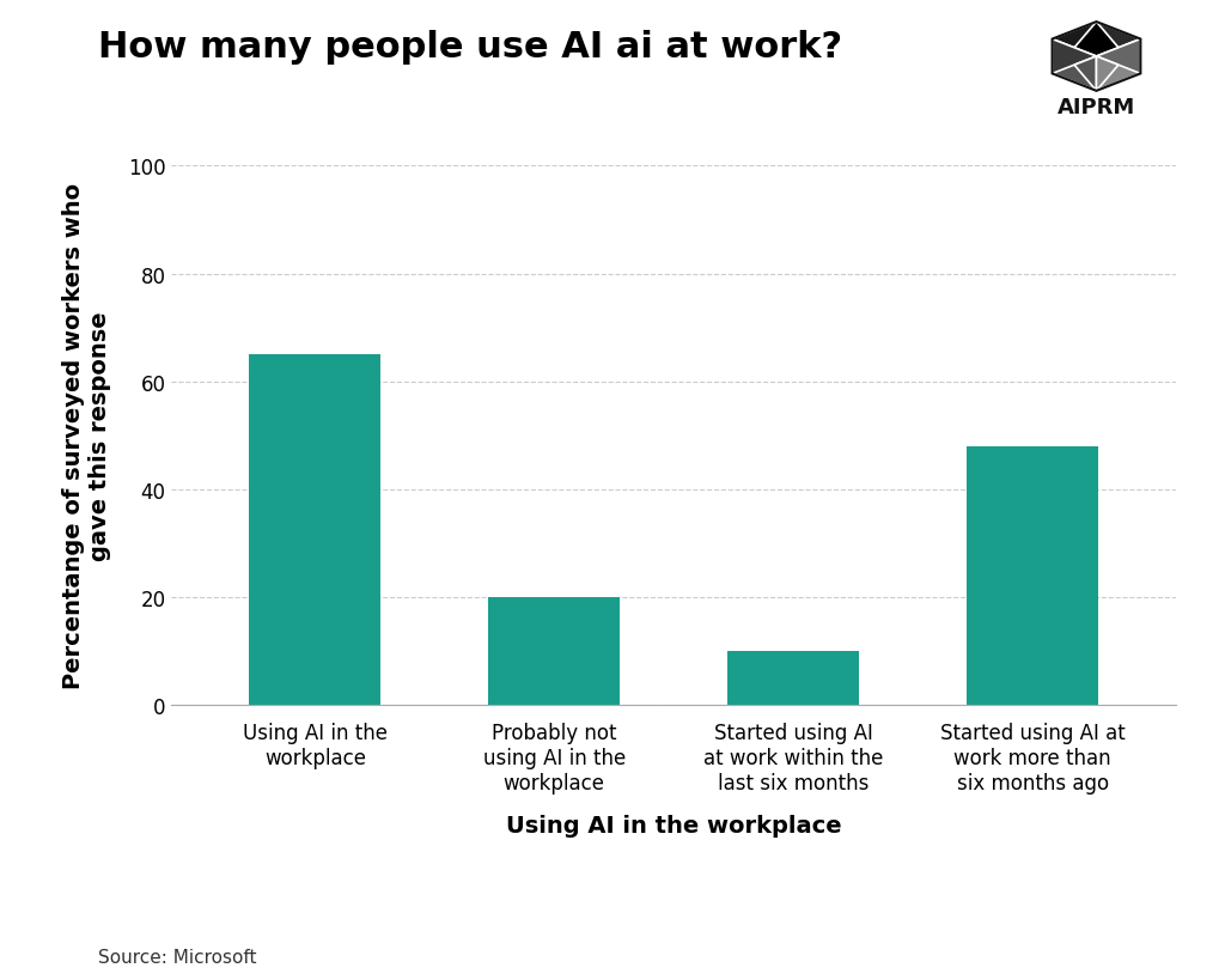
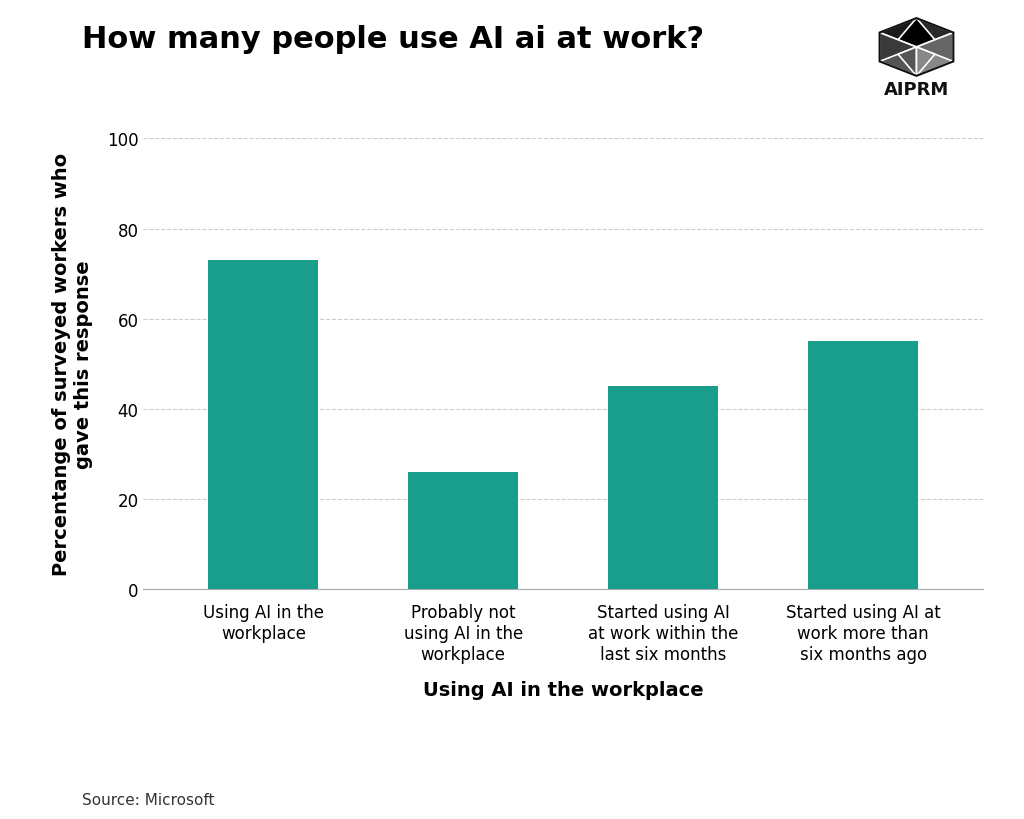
Using AI in the workplace: 65 -> 73
Probably not using AI in the workplace: 20 -> 26
Started using AI at work within the last six months: 10 -> 45
Started using AI at work more than six months ago: 48 -> 55
